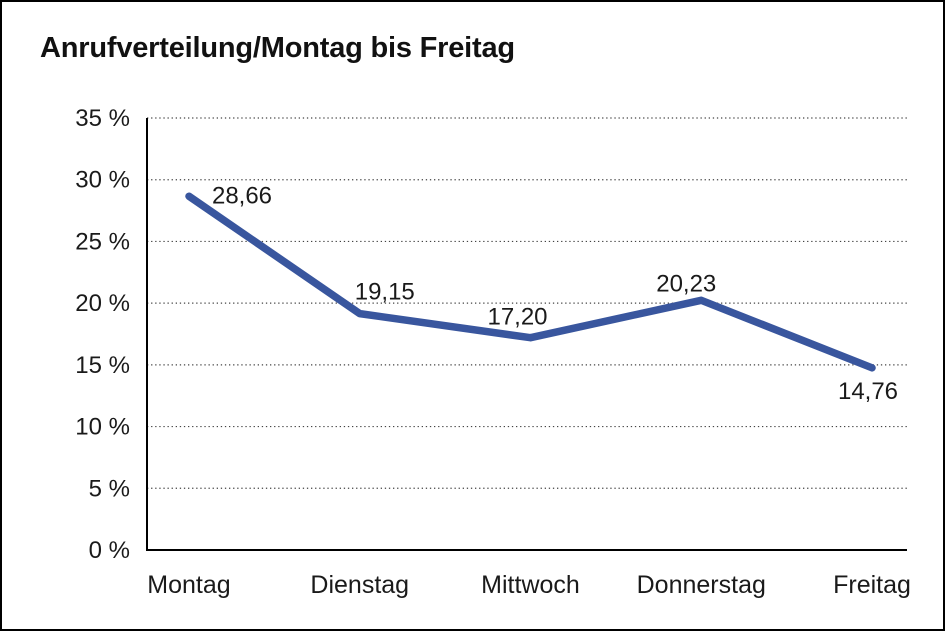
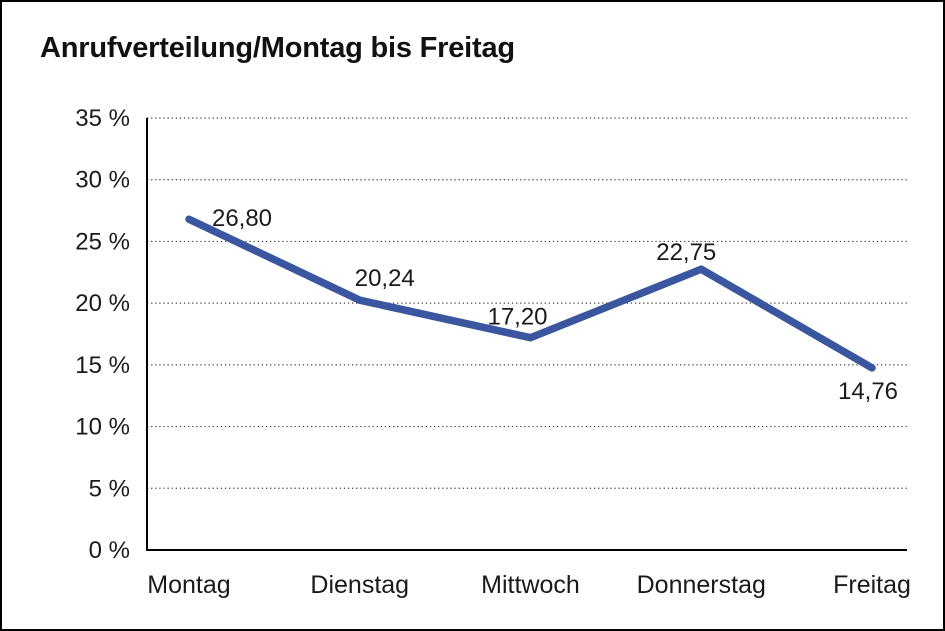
Montag: 28,66 -> 26,80
Dienstag: 19,15 -> 20,24
Donnerstag: 20,23 -> 22,75
